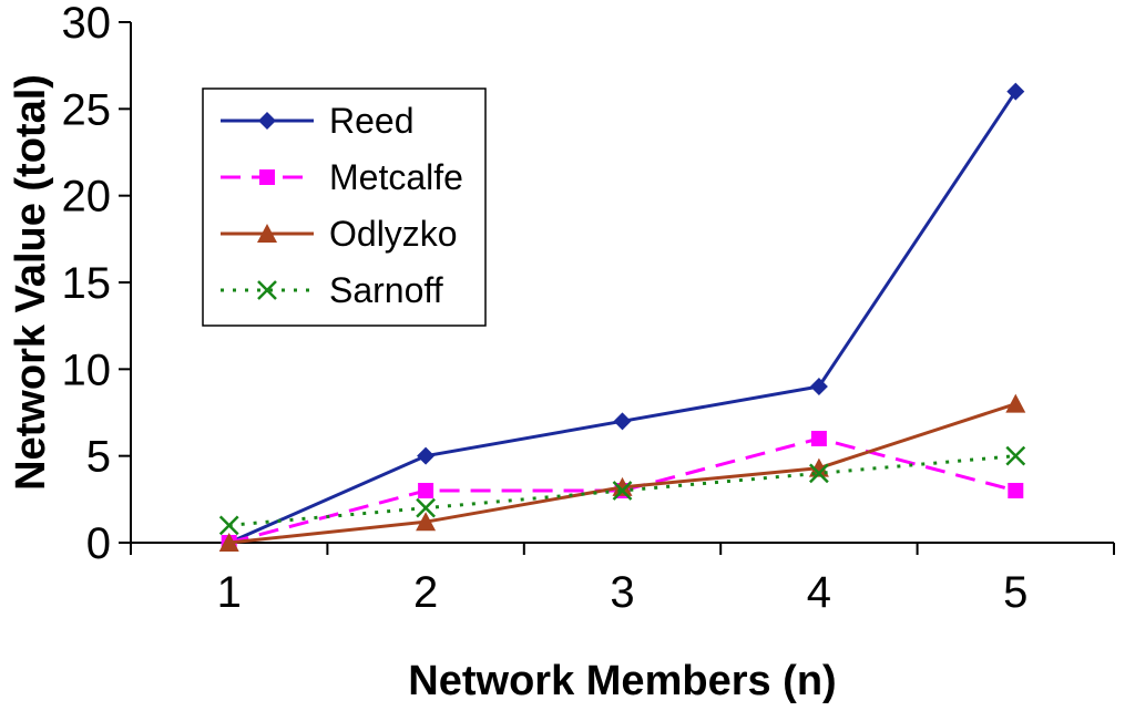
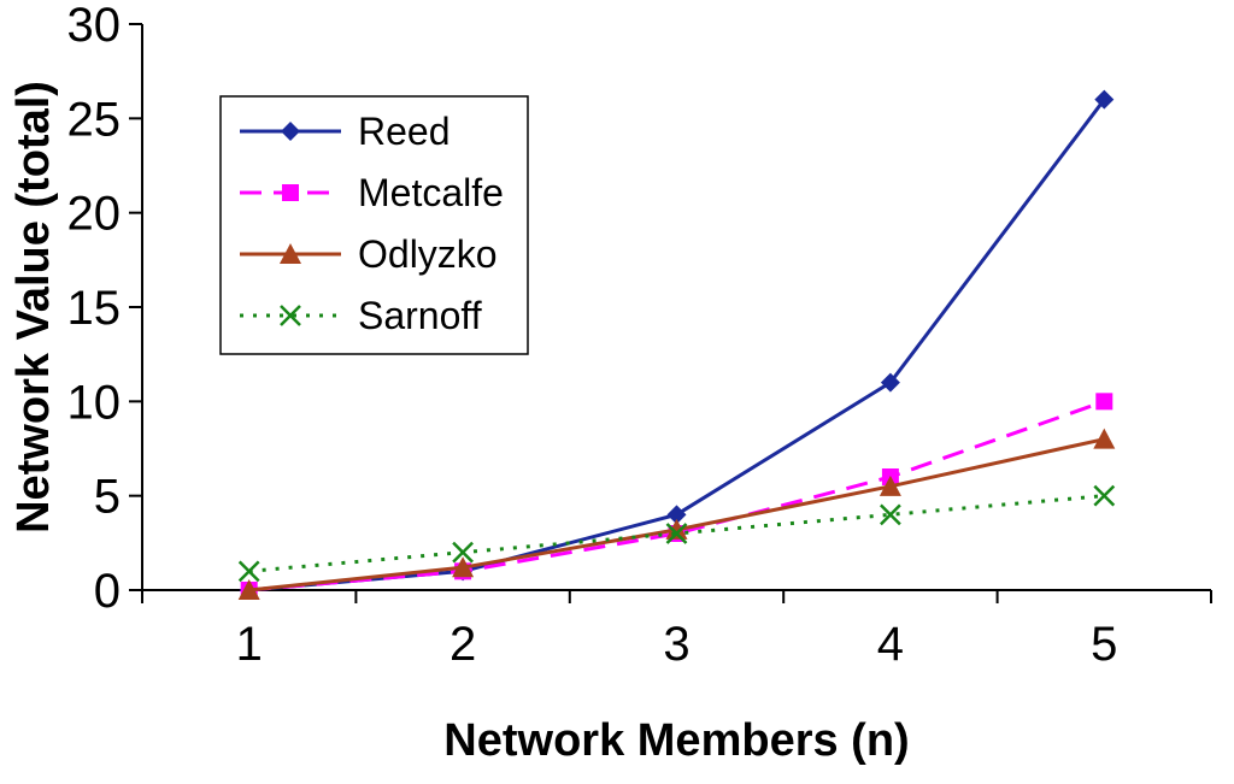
Reed/2: 5 -> 1
Metcalfe/2: 3 -> 1
Reed/3: 7 -> 4
Reed/4: 9 -> 11
Odlyzko/4: 4.3 -> 5.5
Metcalfe/5: 3 -> 10
